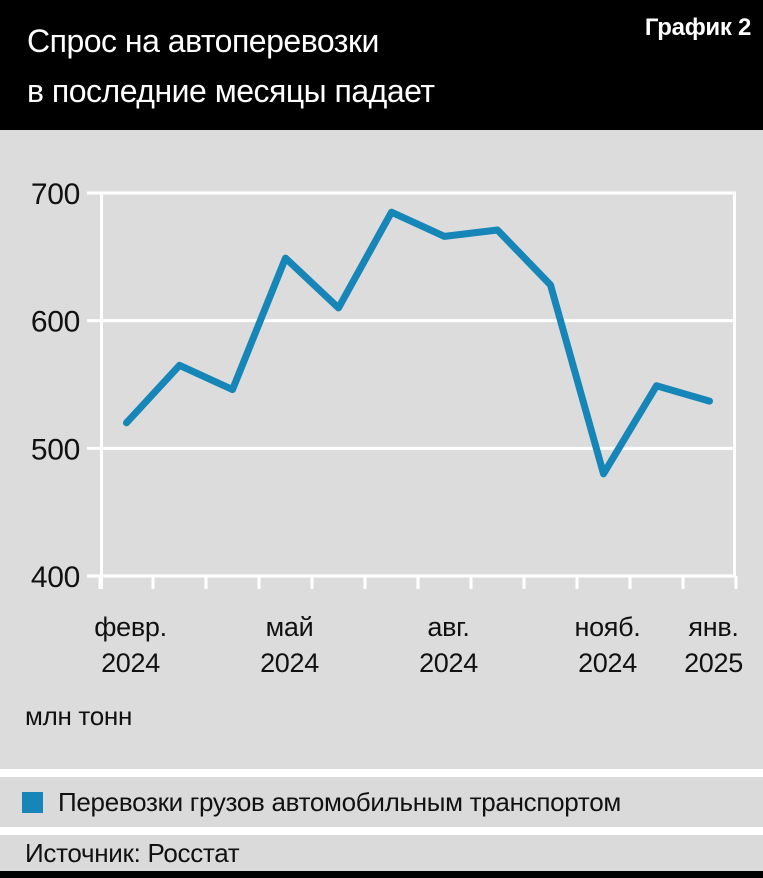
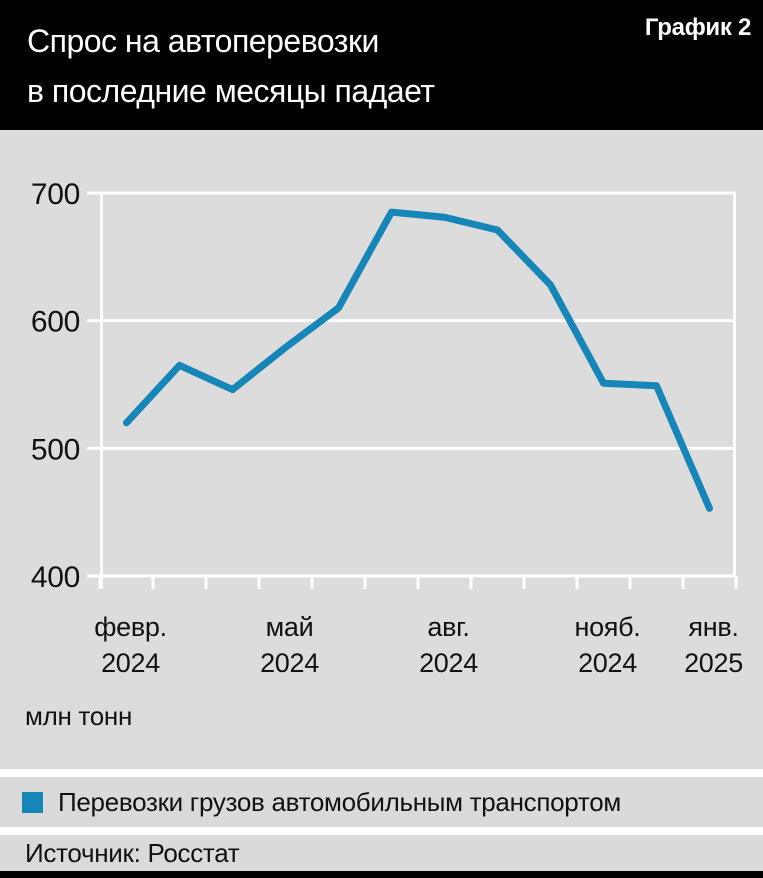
май 2024: 649 -> 579
авг. 2024: 666 -> 681
нояб. 2024: 480 -> 551
янв. 2025: 537 -> 453
